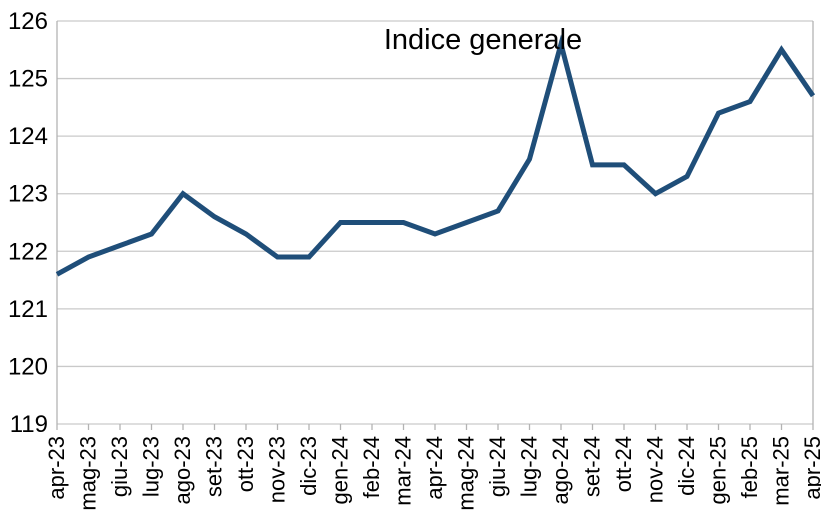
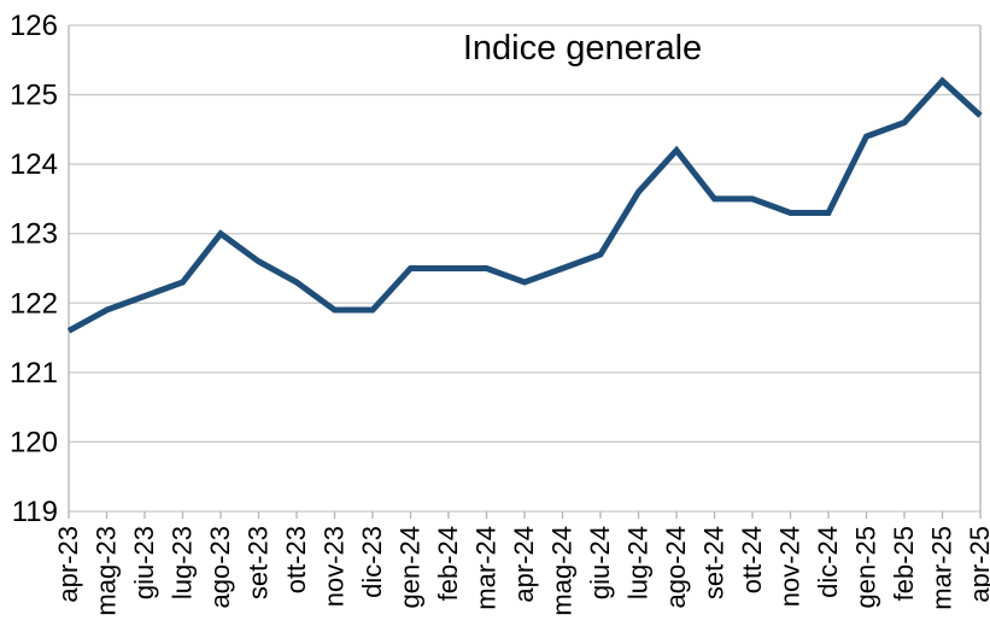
ago-24: 125.6 -> 124.2
nov-24: 123.0 -> 123.3
mar-25: 125.5 -> 125.2
